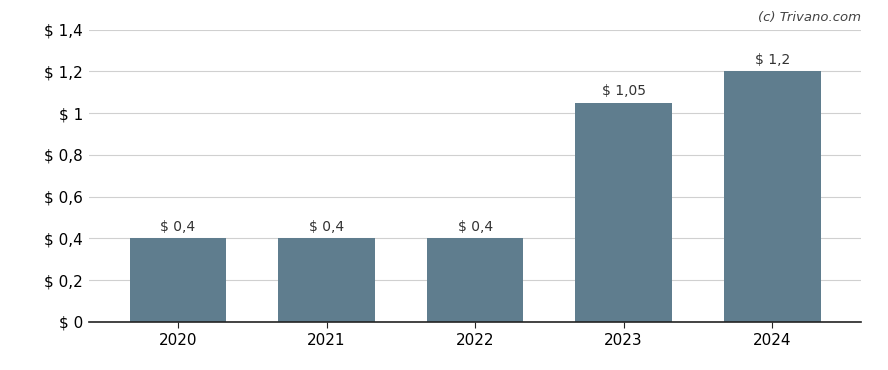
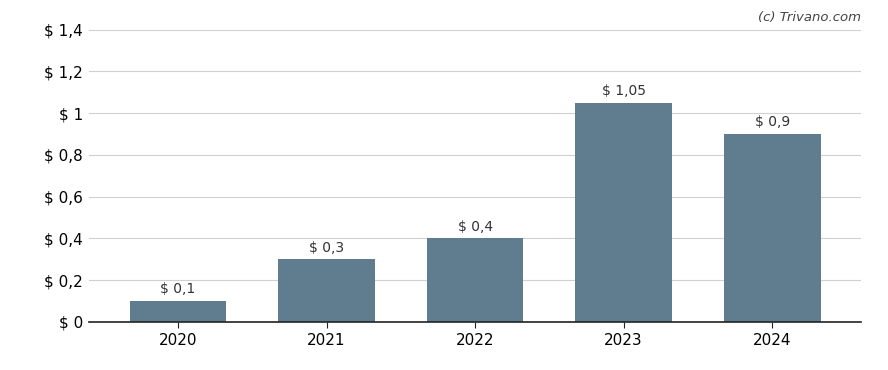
2020: 0,4 -> 0,1
2021: 0,4 -> 0,3
2024: 1,2 -> 0,9
